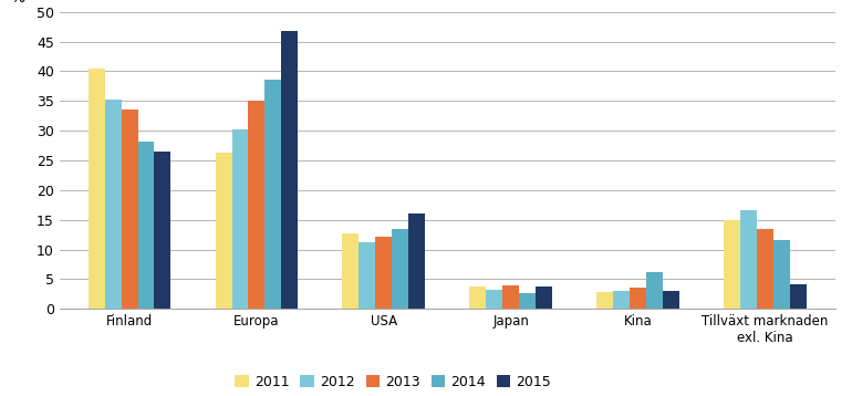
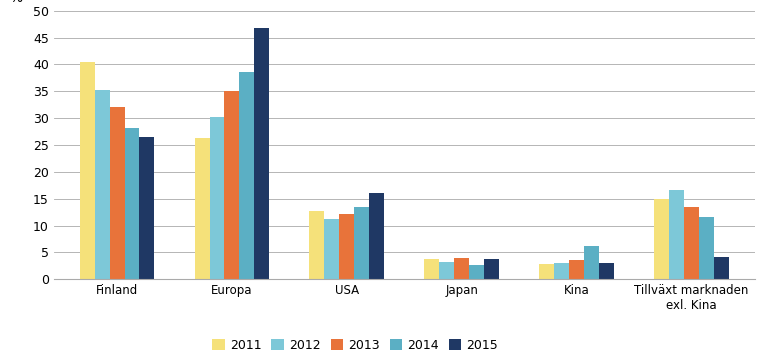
2013/Finland: 33.6 -> 32.0
